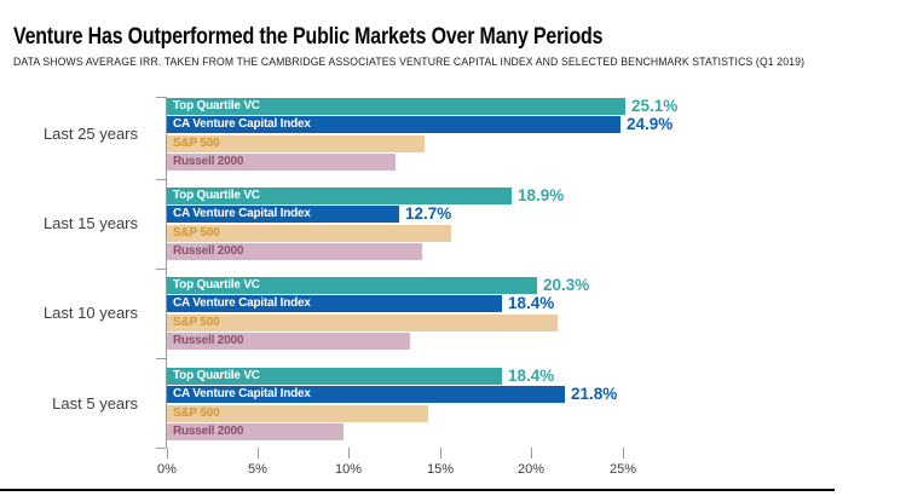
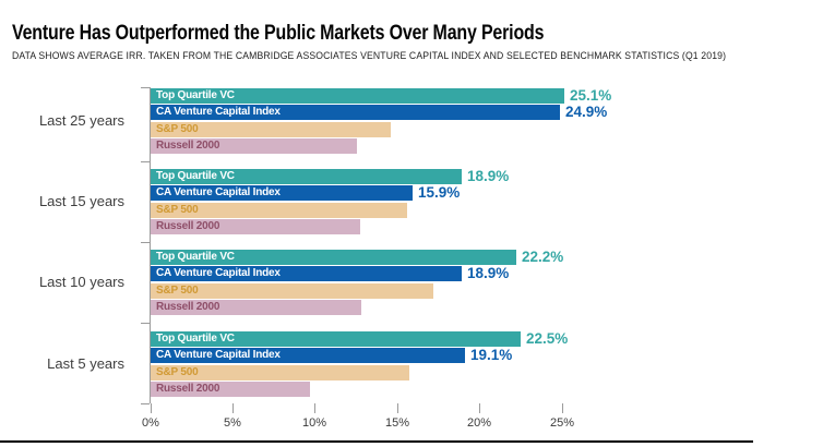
S&P 500/Last 25 years: 14.1% -> 14.6%
CA Venture Capital Index/Last 15 years: 12.7% -> 15.9%
Russell 2000/Last 15 years: 14.0% -> 12.7%
Top Quartile VC/Last 10 years: 20.3% -> 22.2%
CA Venture Capital Index/Last 10 years: 18.4% -> 18.9%
S&P 500/Last 10 years: 21.4% -> 17.2%
Russell 2000/Last 10 years: 13.3% -> 12.8%
Top Quartile VC/Last 5 years: 18.4% -> 22.5%
CA Venture Capital Index/Last 5 years: 21.8% -> 19.1%
S&P 500/Last 5 years: 14.3% -> 15.7%
